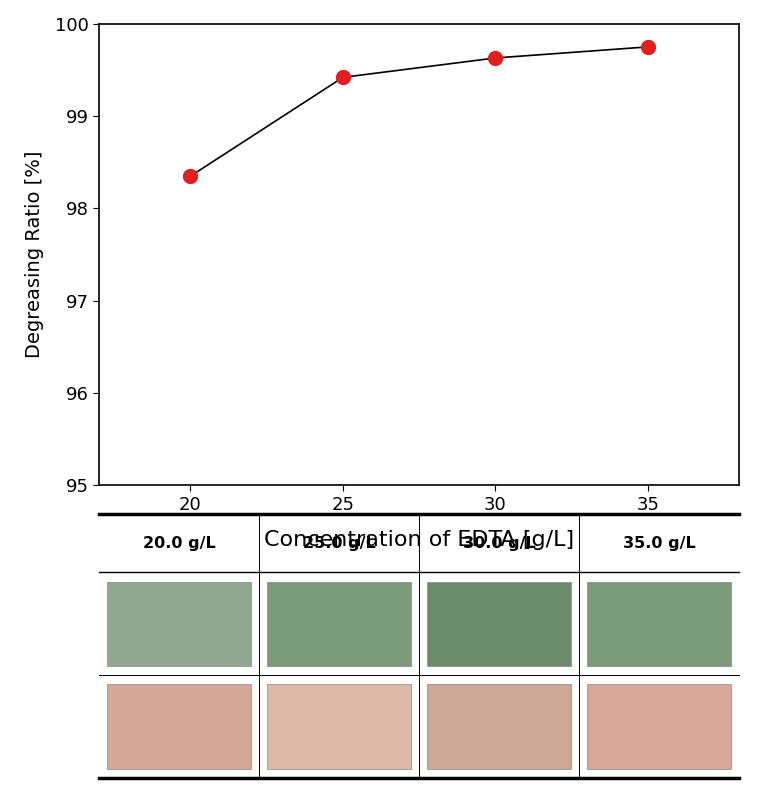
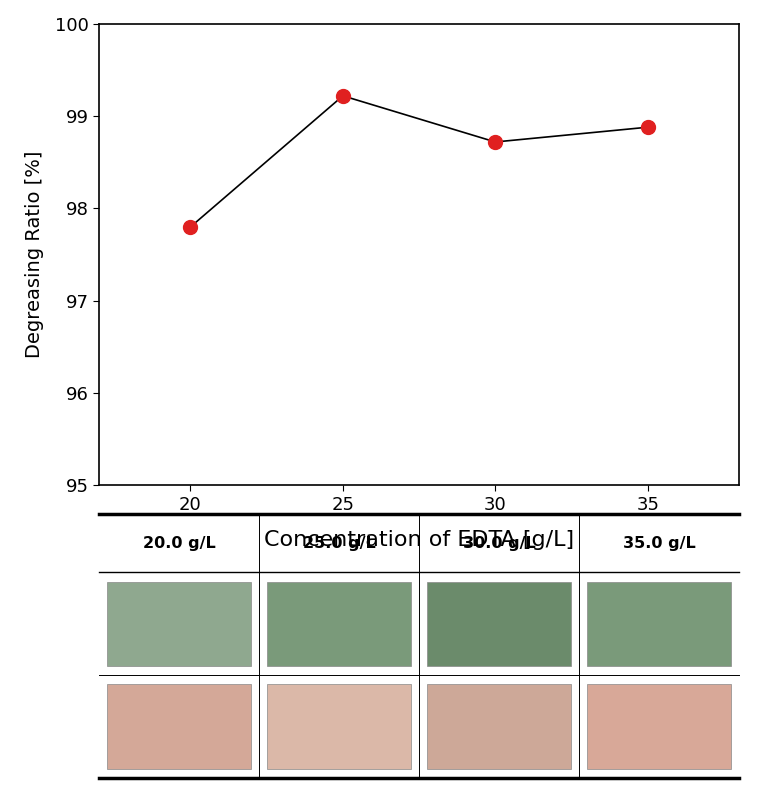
20: 98.35 -> 97.80
25: 99.42 -> 99.22
30: 99.63 -> 98.72
35: 99.75 -> 98.88
